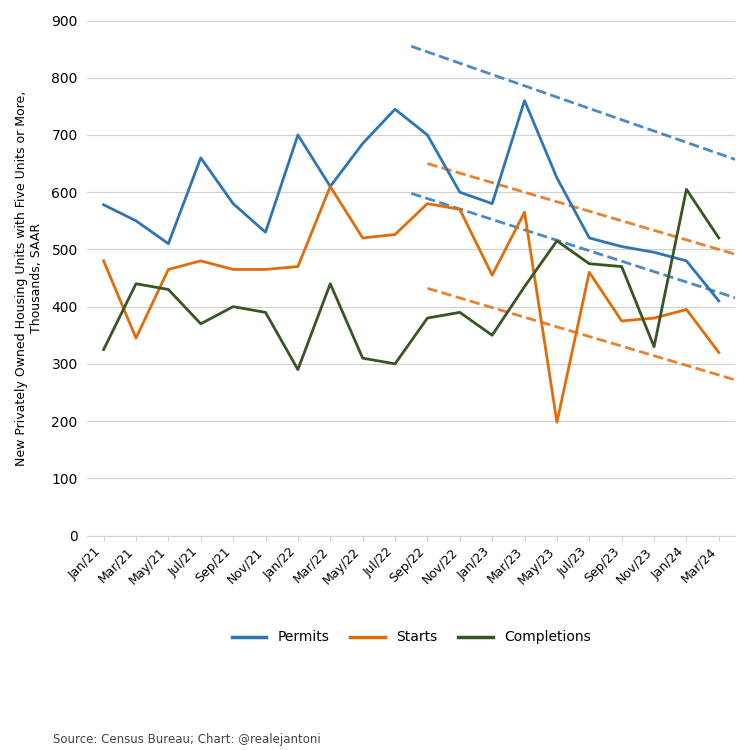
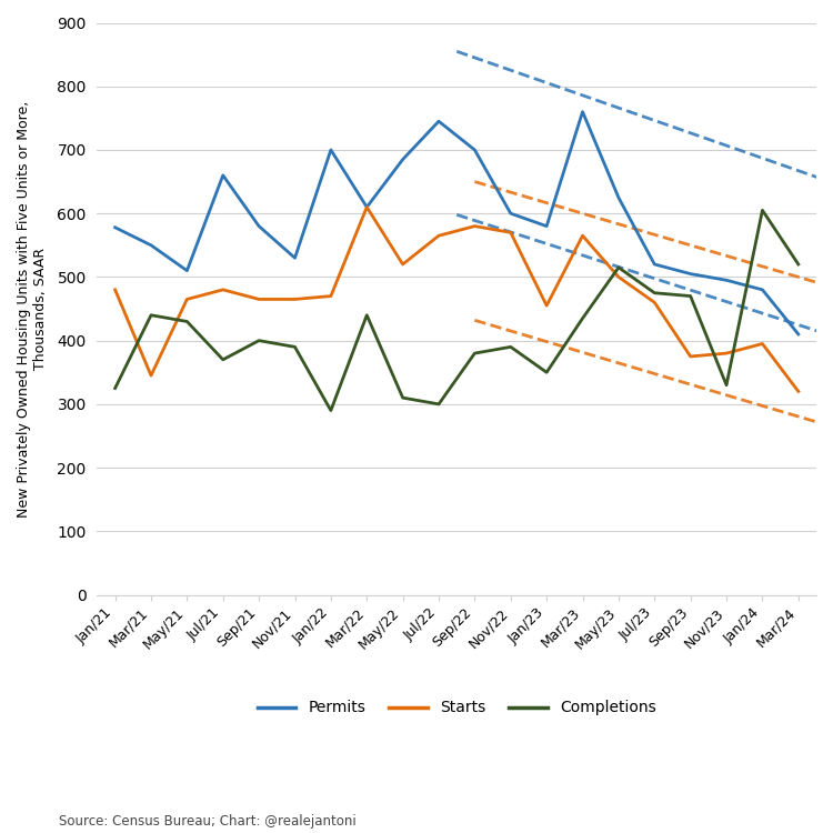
Starts/Jul/22: 526 -> 565
Starts/May/23: 198 -> 500
